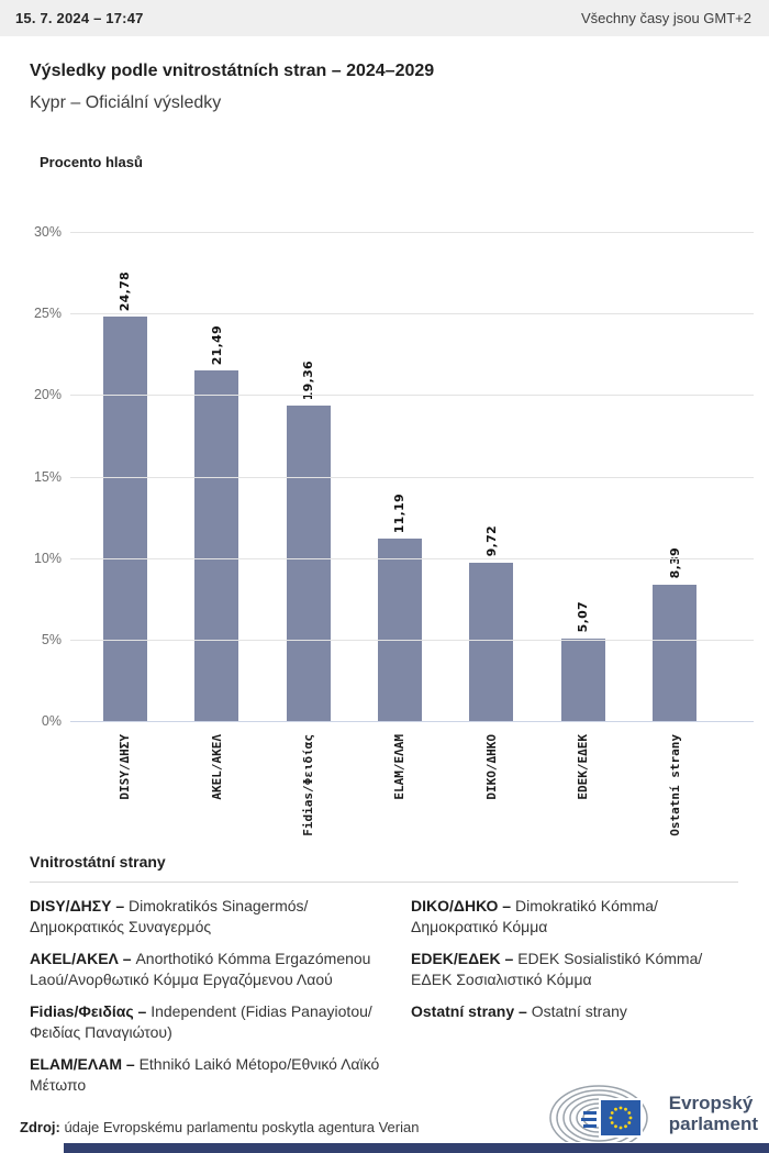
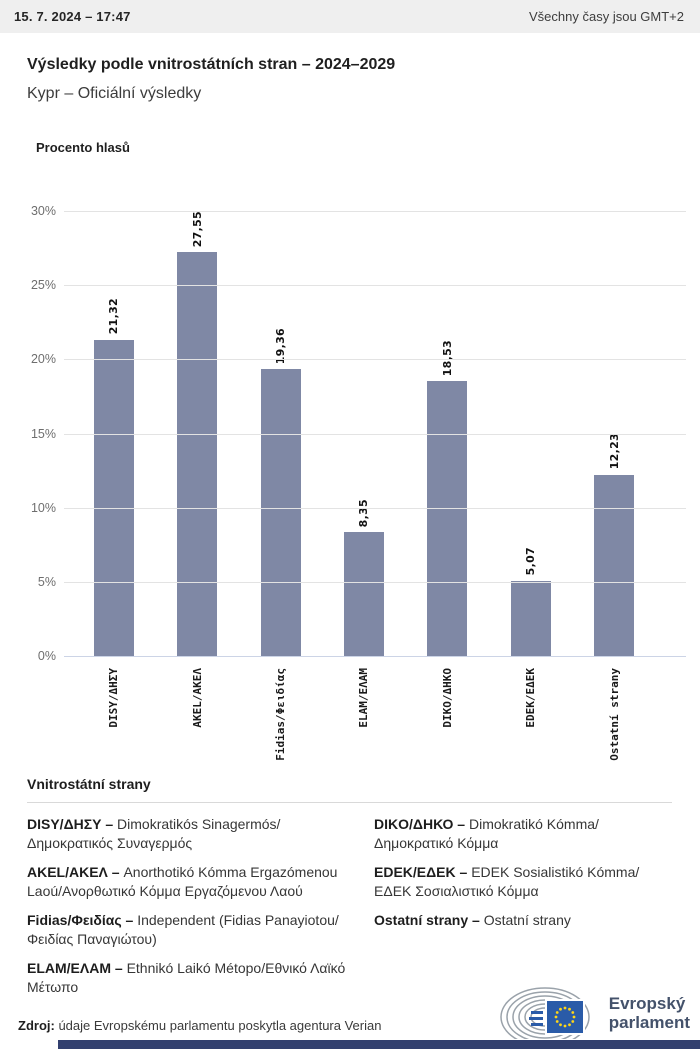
DISY/ΔΗΣΥ: 24,78 -> 21,32
AKEL/ΑΚΕΛ: 21,49 -> 27,55
ELAM/ΕΛΑΜ: 11,19 -> 8,35
DIKO/ΔΗΚΟ: 9,72 -> 18,53
Ostatní strany: 8,39 -> 12,23
